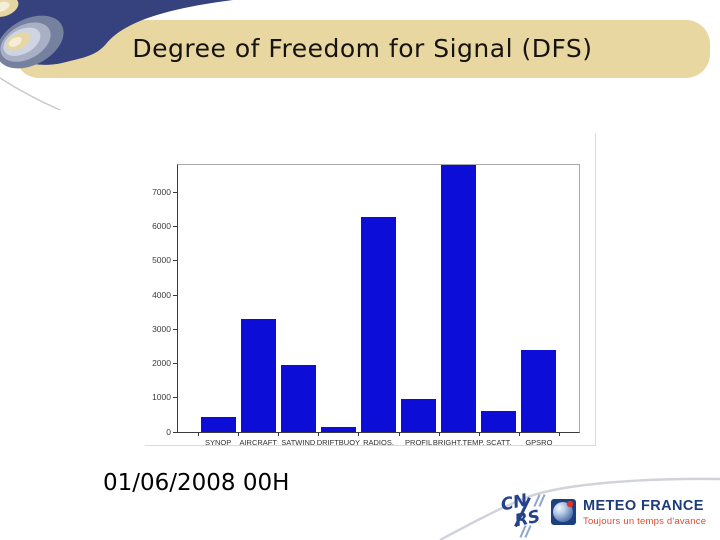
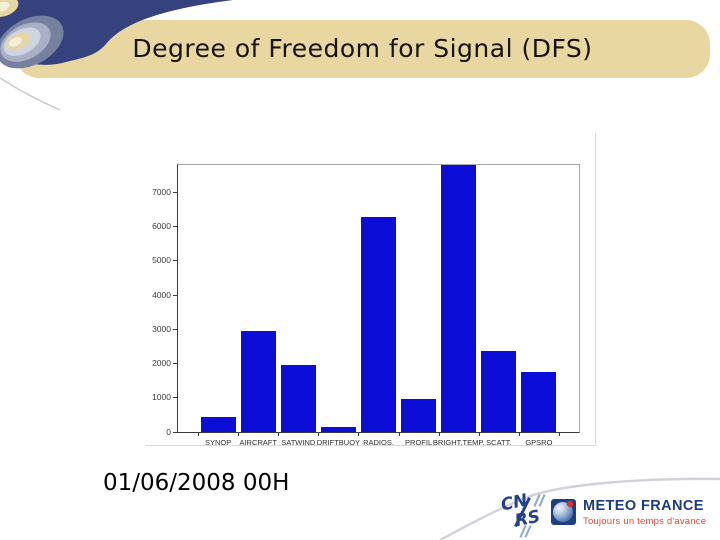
AIRCRAFT: 3300 -> 3000
SCATT.: 600 -> 2400
GPSRO: 2400 -> 1800
